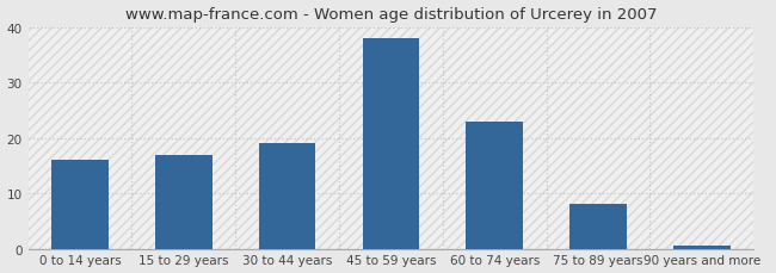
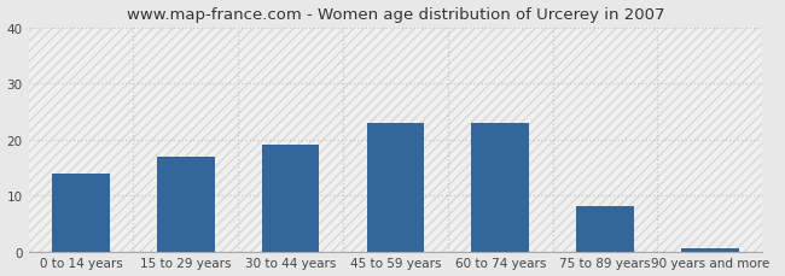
0 to 14 years: 16.0 -> 14.0
45 to 59 years: 38.0 -> 23.0
